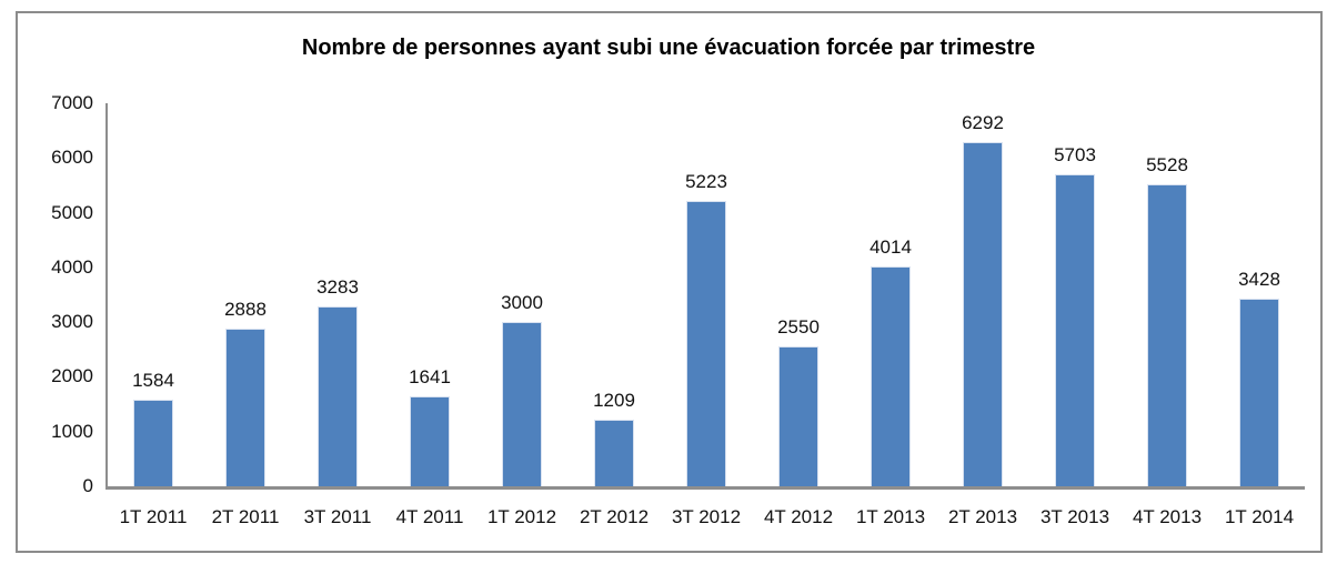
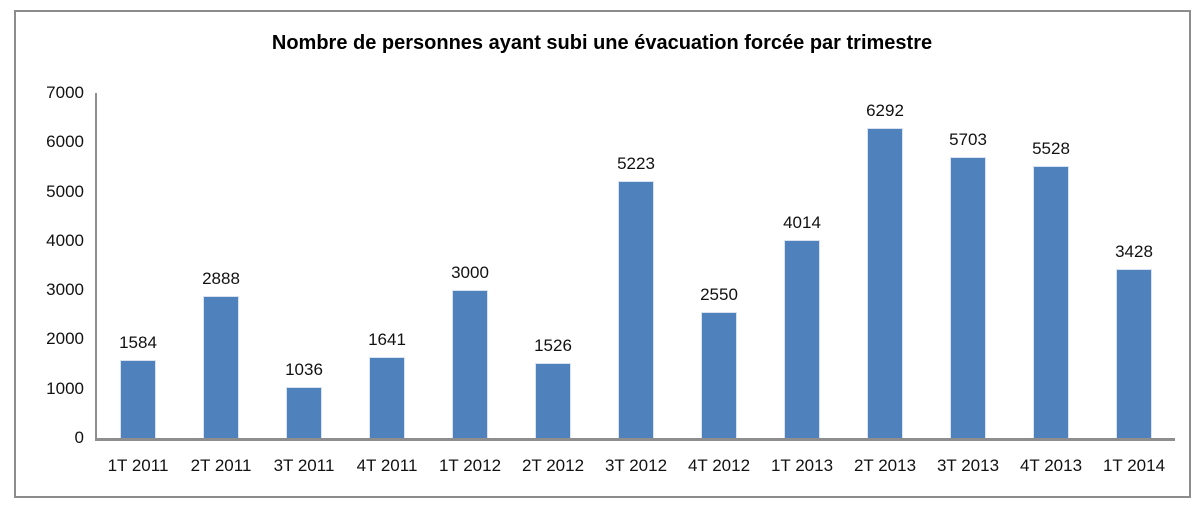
3T 2011: 3283 -> 1036
2T 2012: 1209 -> 1526
